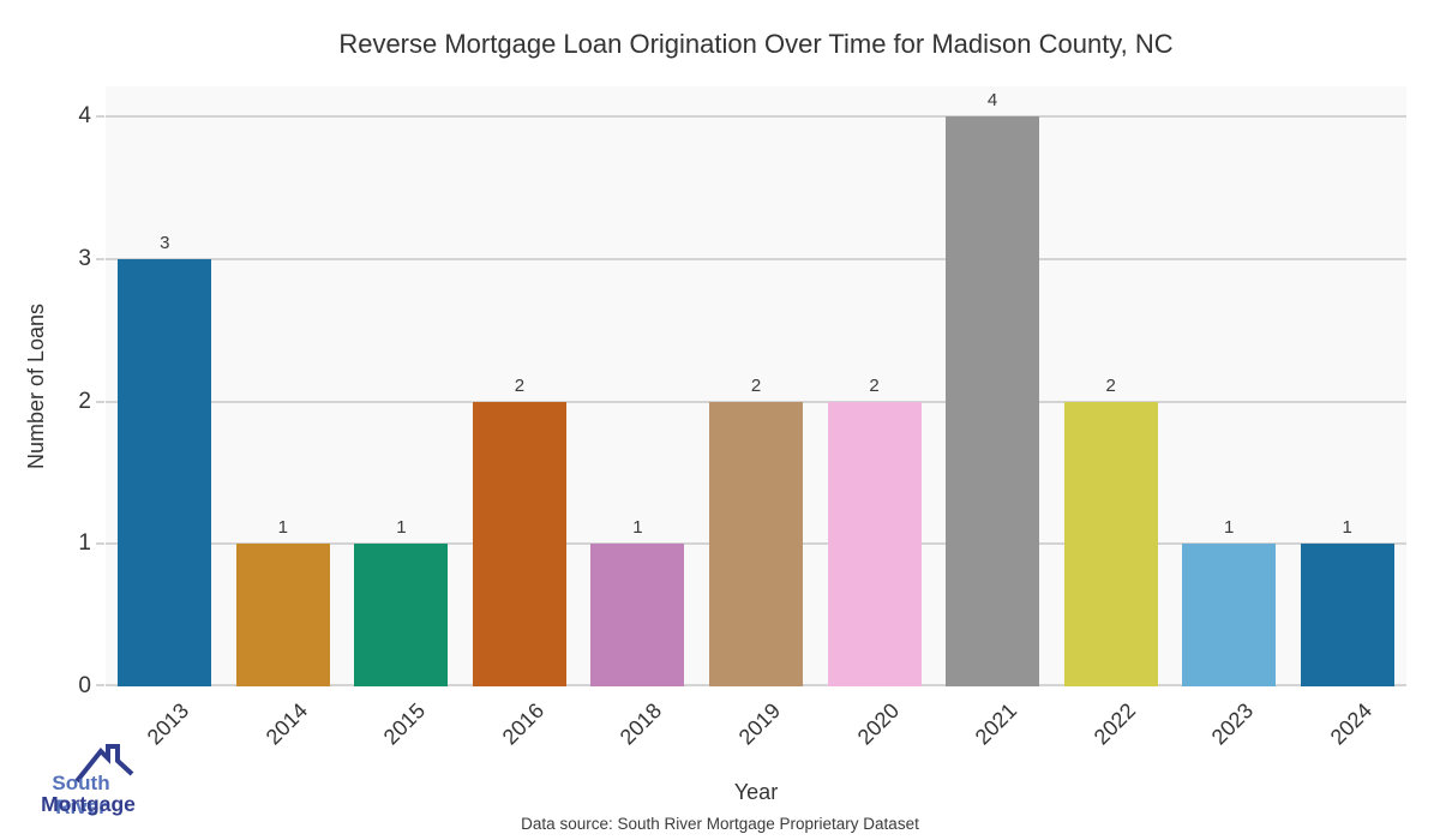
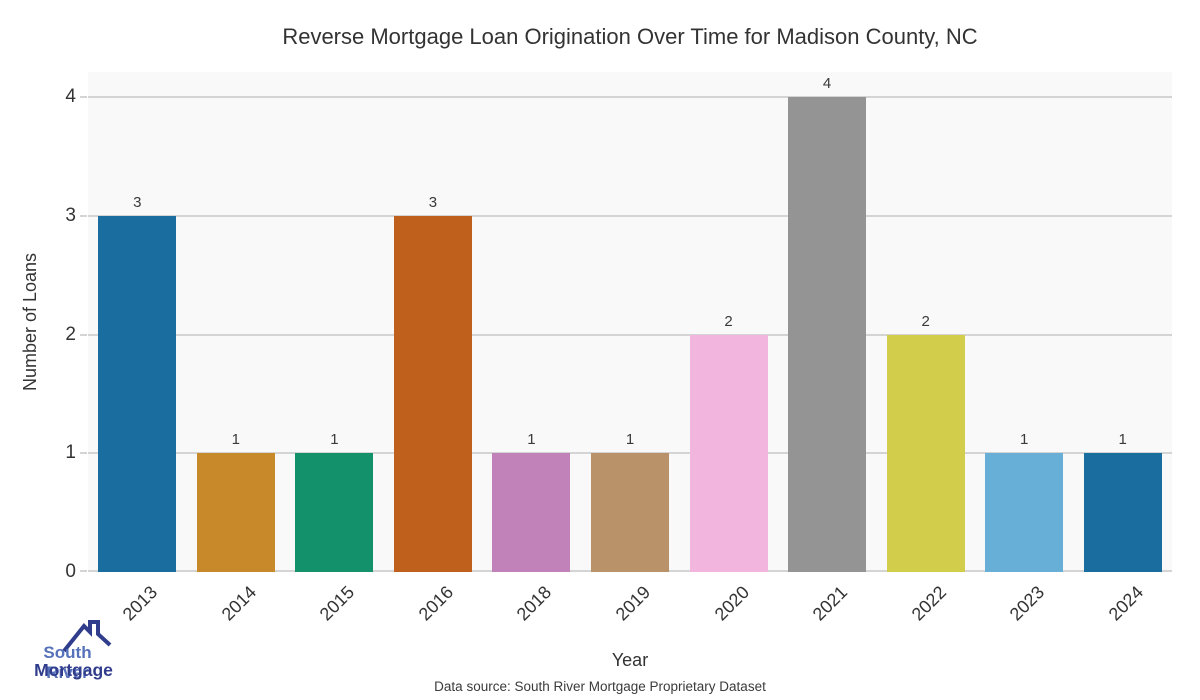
2016: 2 -> 3
2019: 2 -> 1
